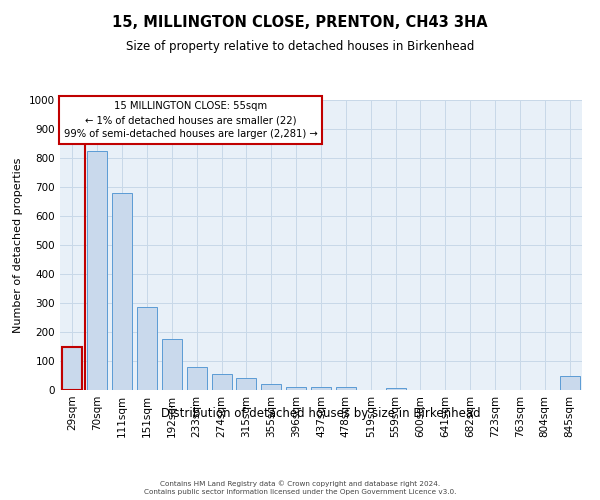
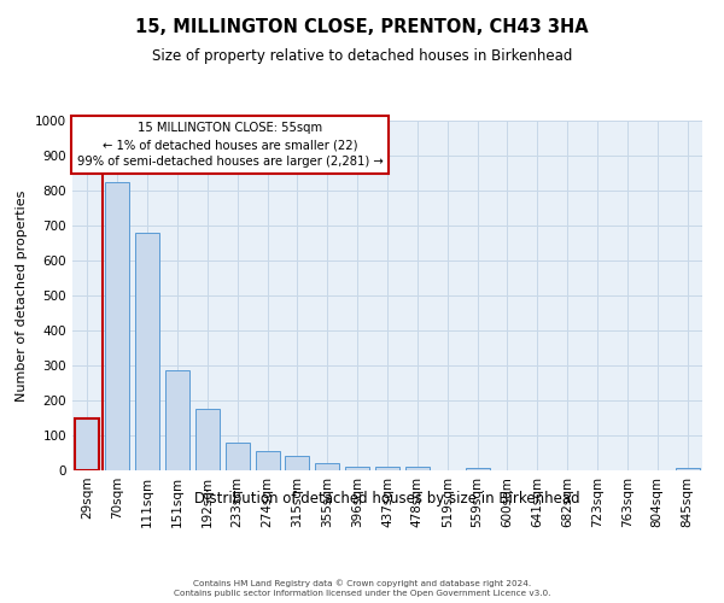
845sqm: 50 -> 8
